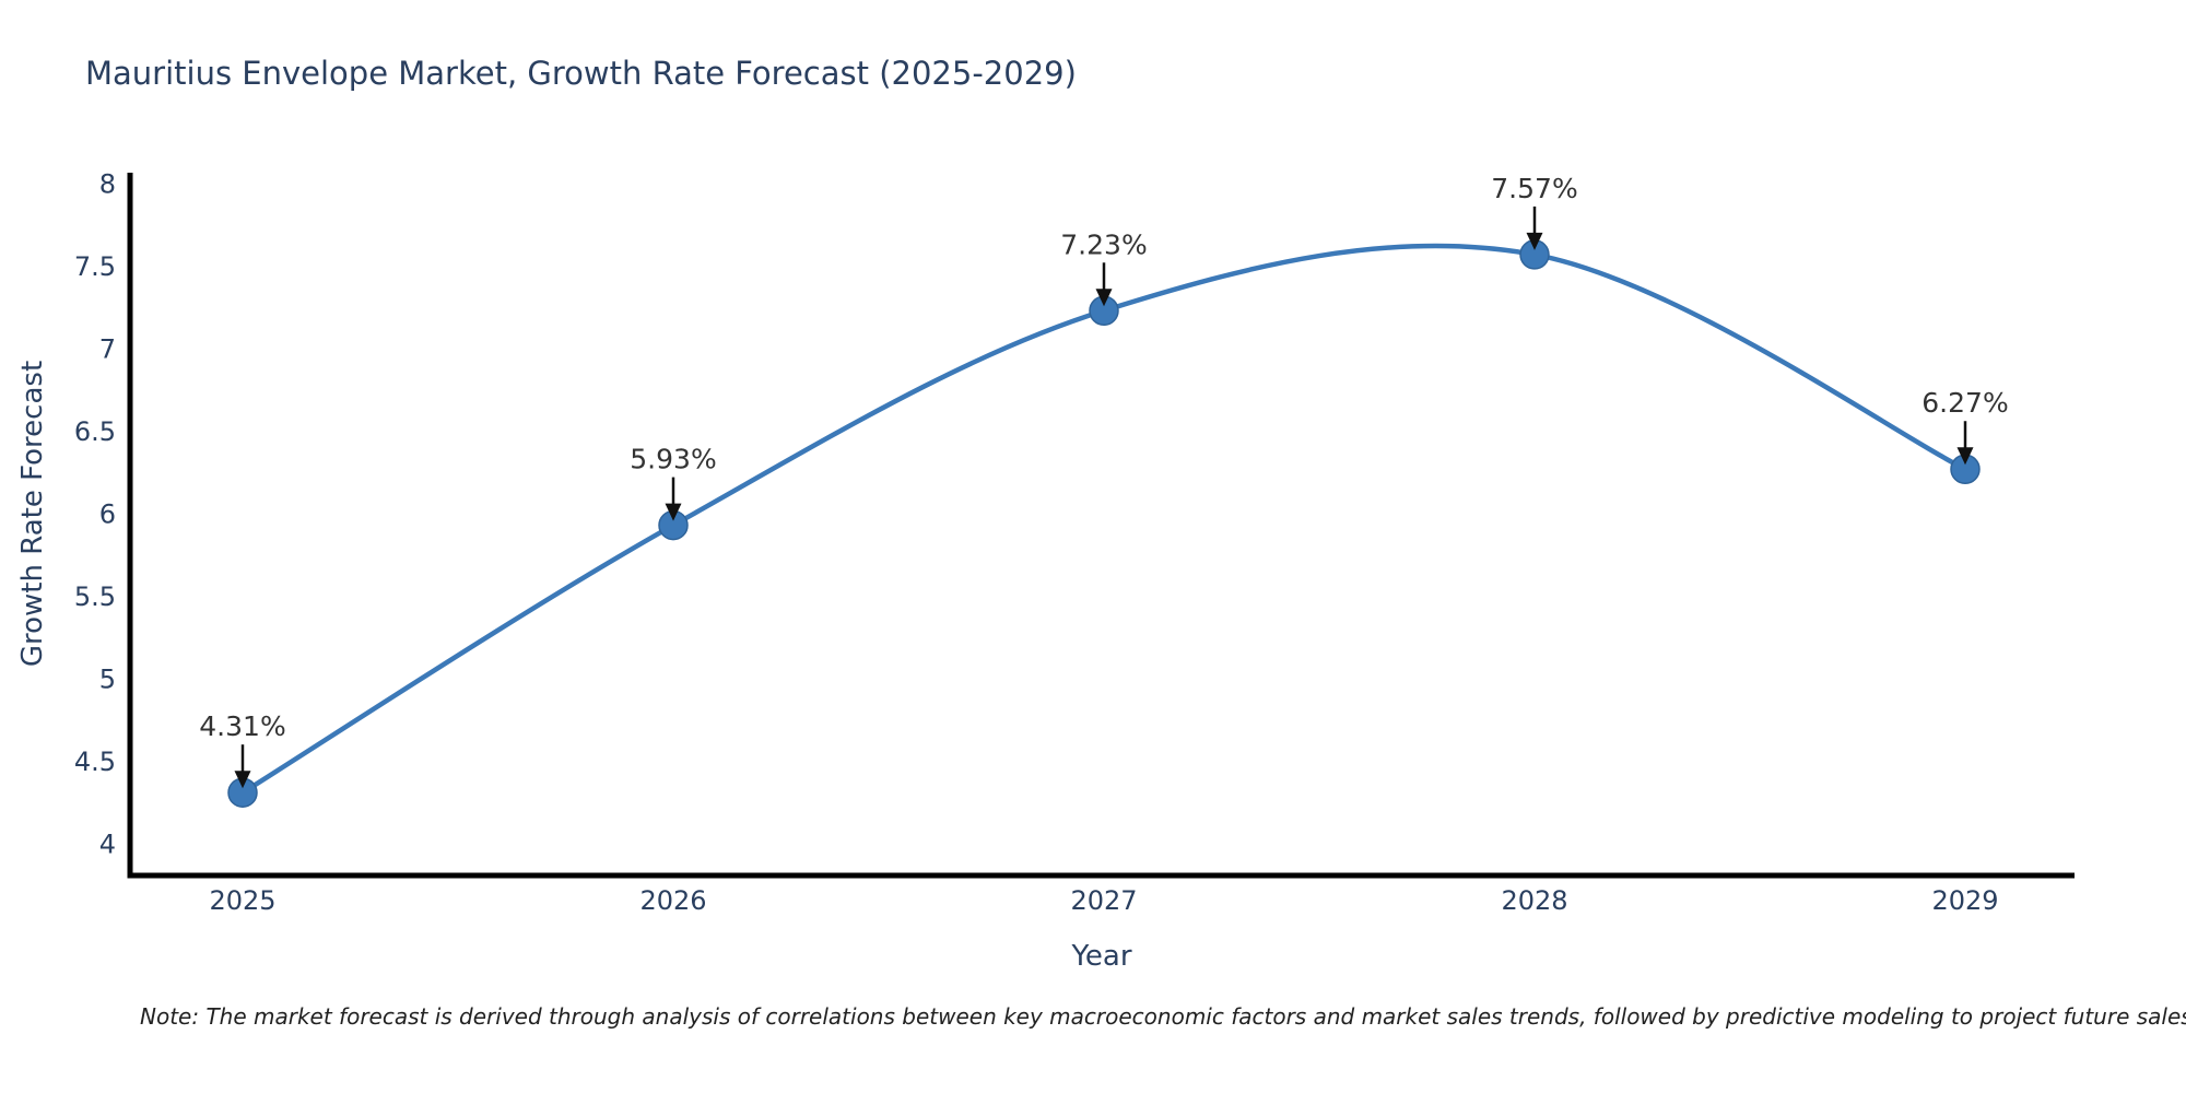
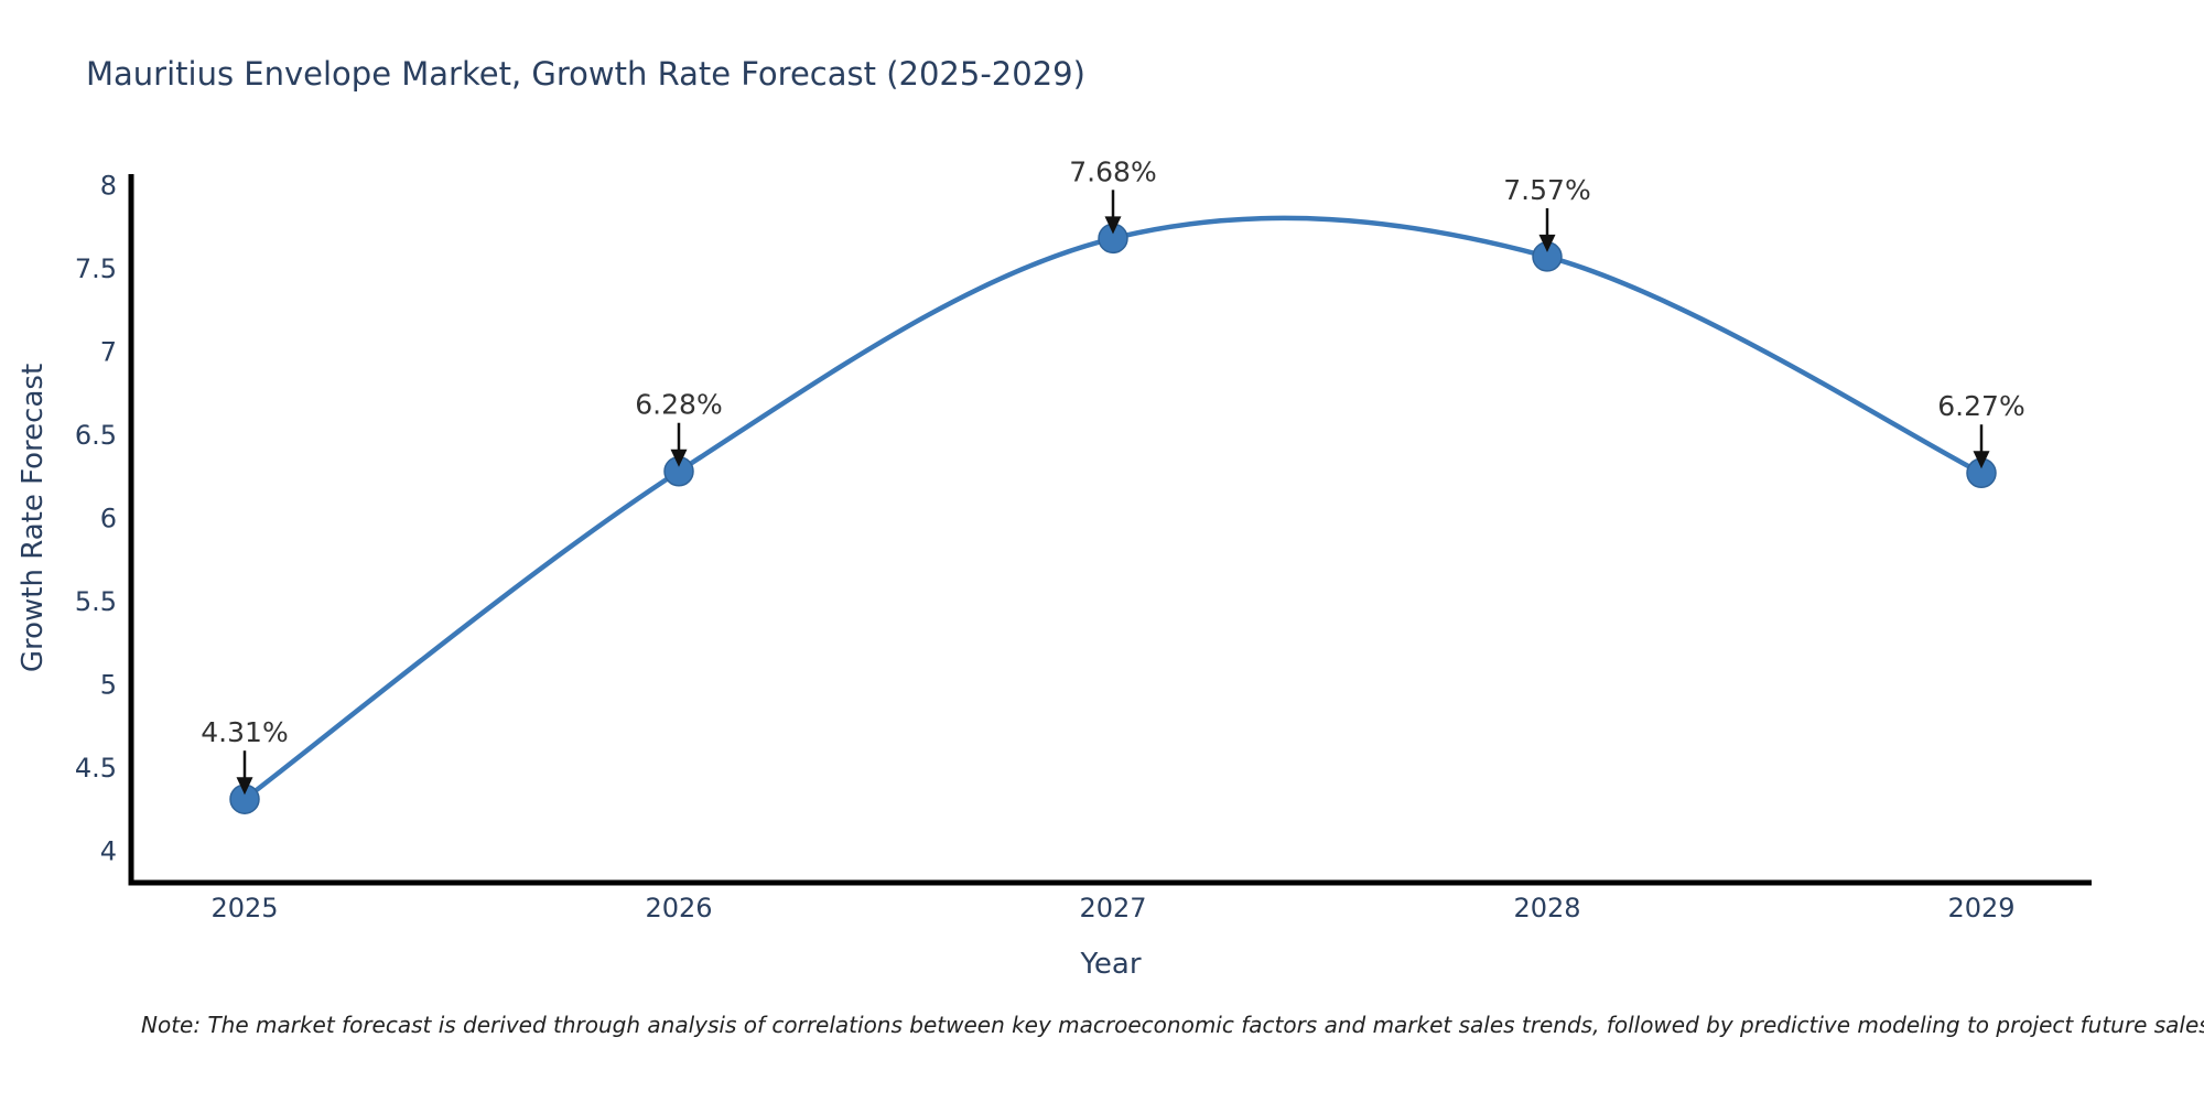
2026: 5.93% -> 6.28%
2027: 7.23% -> 7.68%
